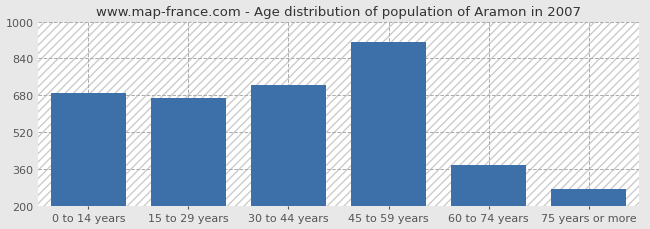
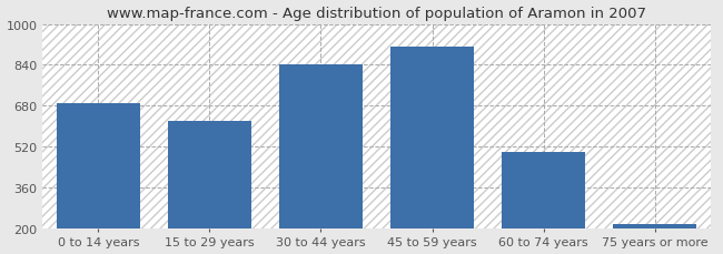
15 to 29 years: 670 -> 622
30 to 44 years: 725 -> 840
60 to 74 years: 375 -> 500
75 years or more: 275 -> 215
